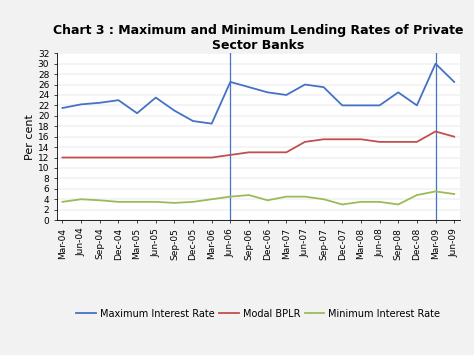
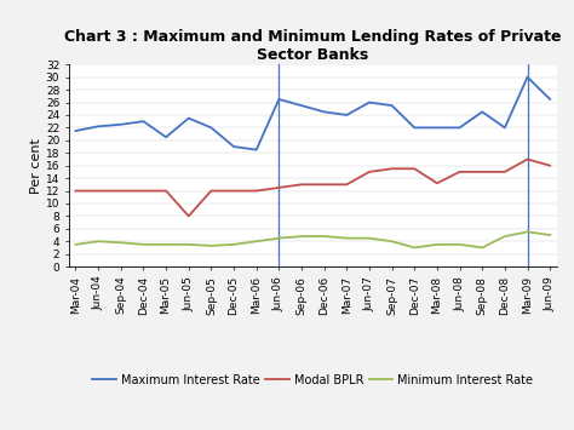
Modal BPLR/Jun-05: 12.0 -> 8.0
Maximum Interest Rate/Sep-05: 21.0 -> 22.0
Minimum Interest Rate/Dec-06: 3.8 -> 4.8
Modal BPLR/Mar-08: 15.5 -> 13.2
